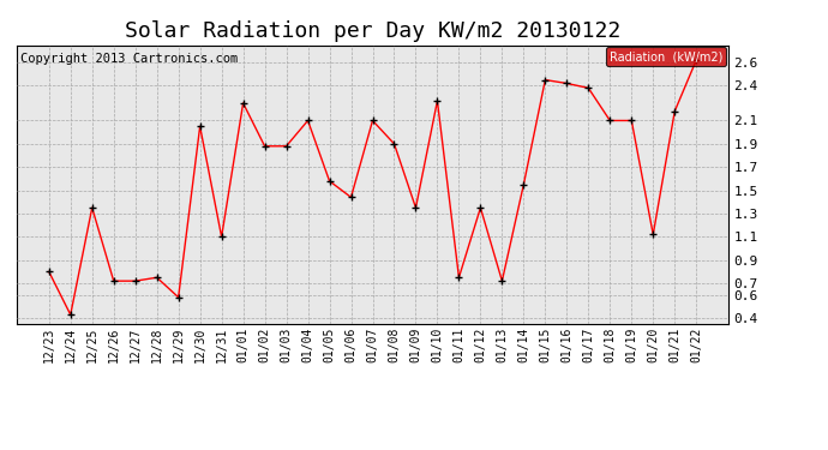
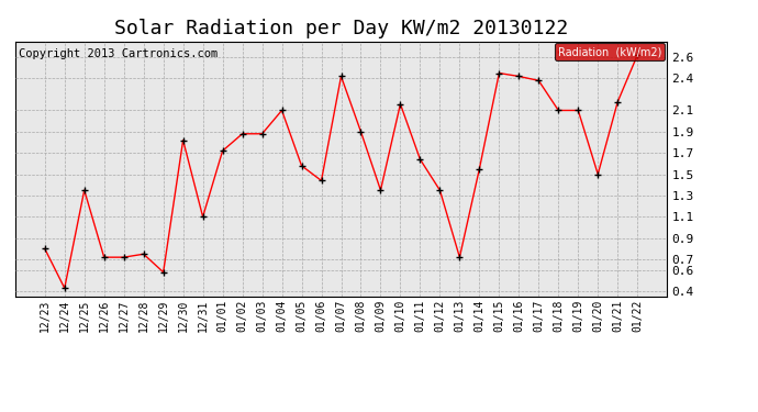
12/30: 2.05 -> 1.82
01/01: 2.25 -> 1.72
01/07: 2.10 -> 2.42
01/10: 2.27 -> 2.16
01/11: 0.75 -> 1.64
01/20: 1.12 -> 1.50
